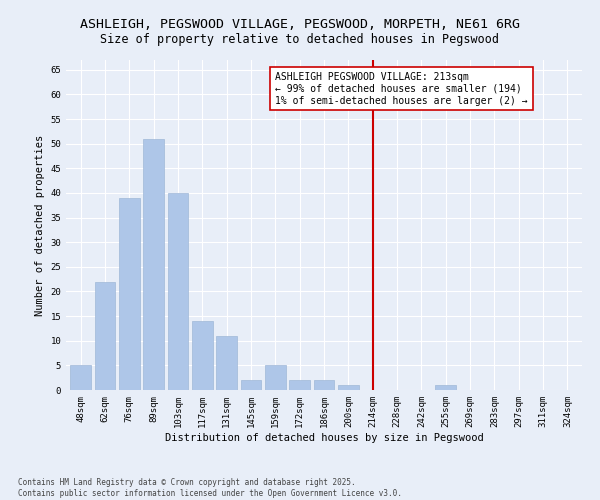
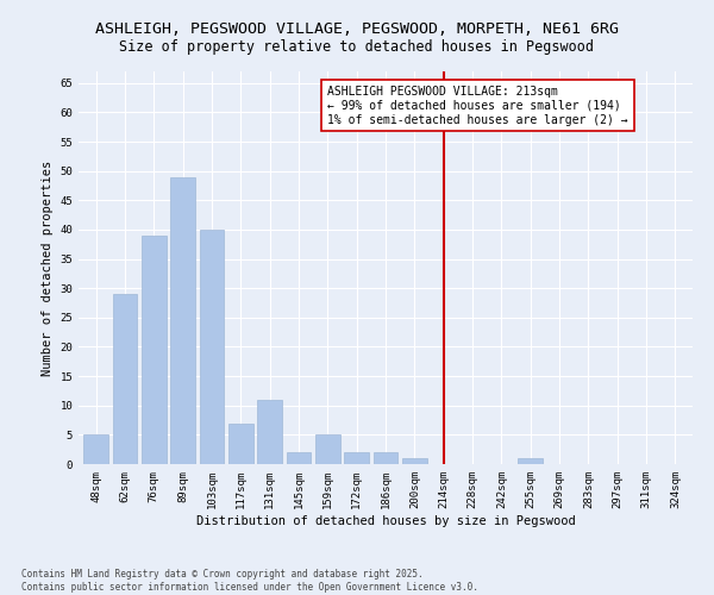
62sqm: 22 -> 29
89sqm: 51 -> 49
117sqm: 14 -> 7
